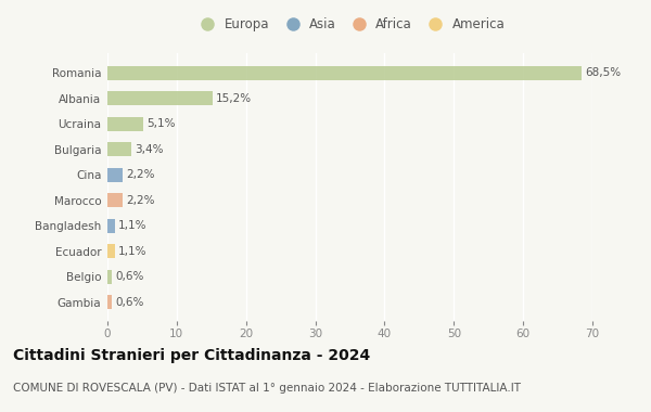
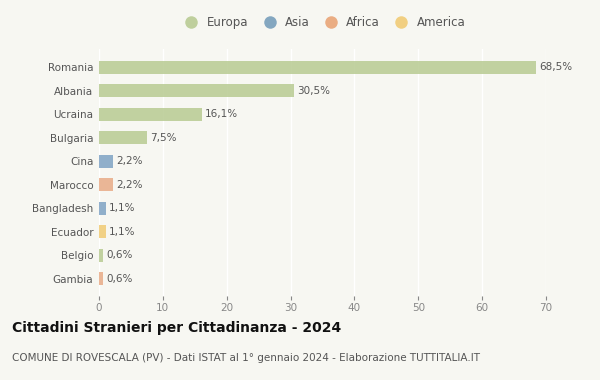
Albania: 15,2% -> 30,5%
Ucraina: 5,1% -> 16,1%
Bulgaria: 3,4% -> 7,5%
